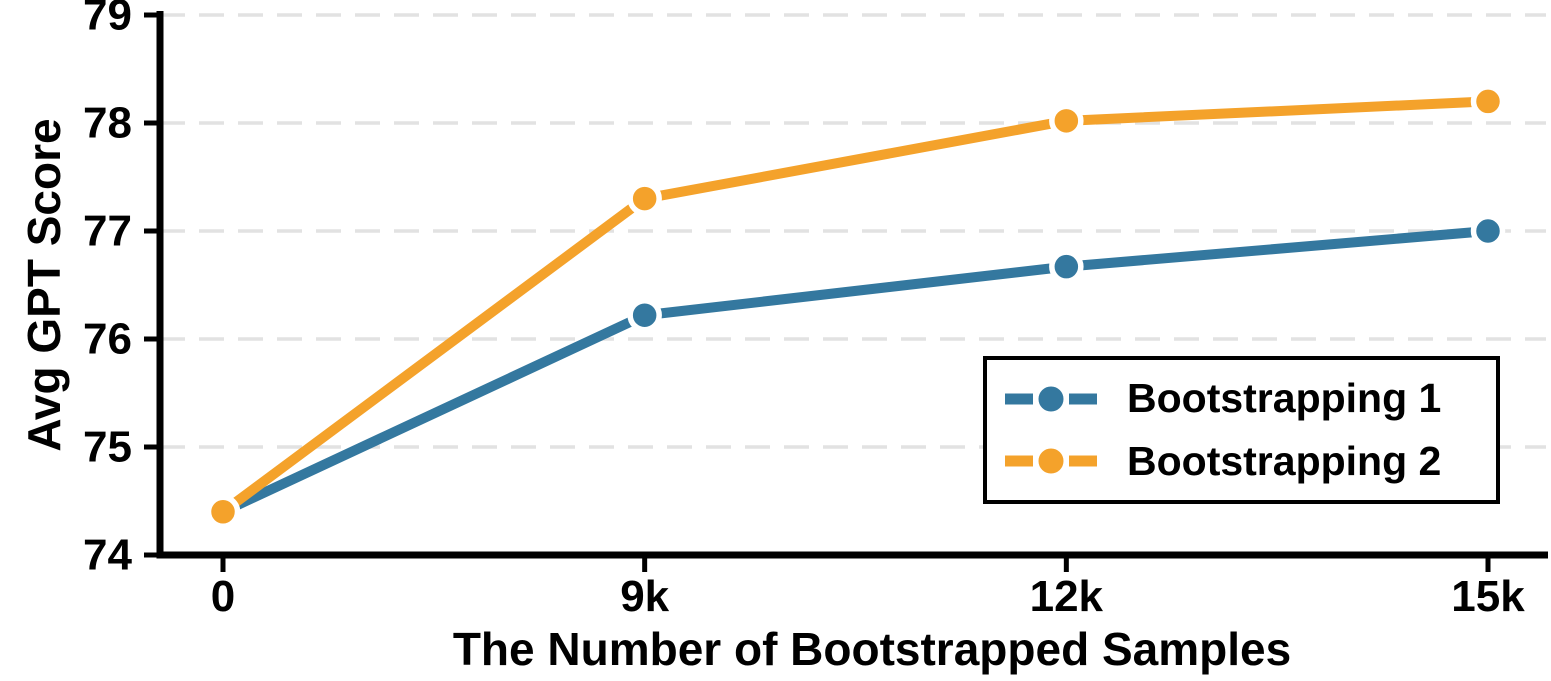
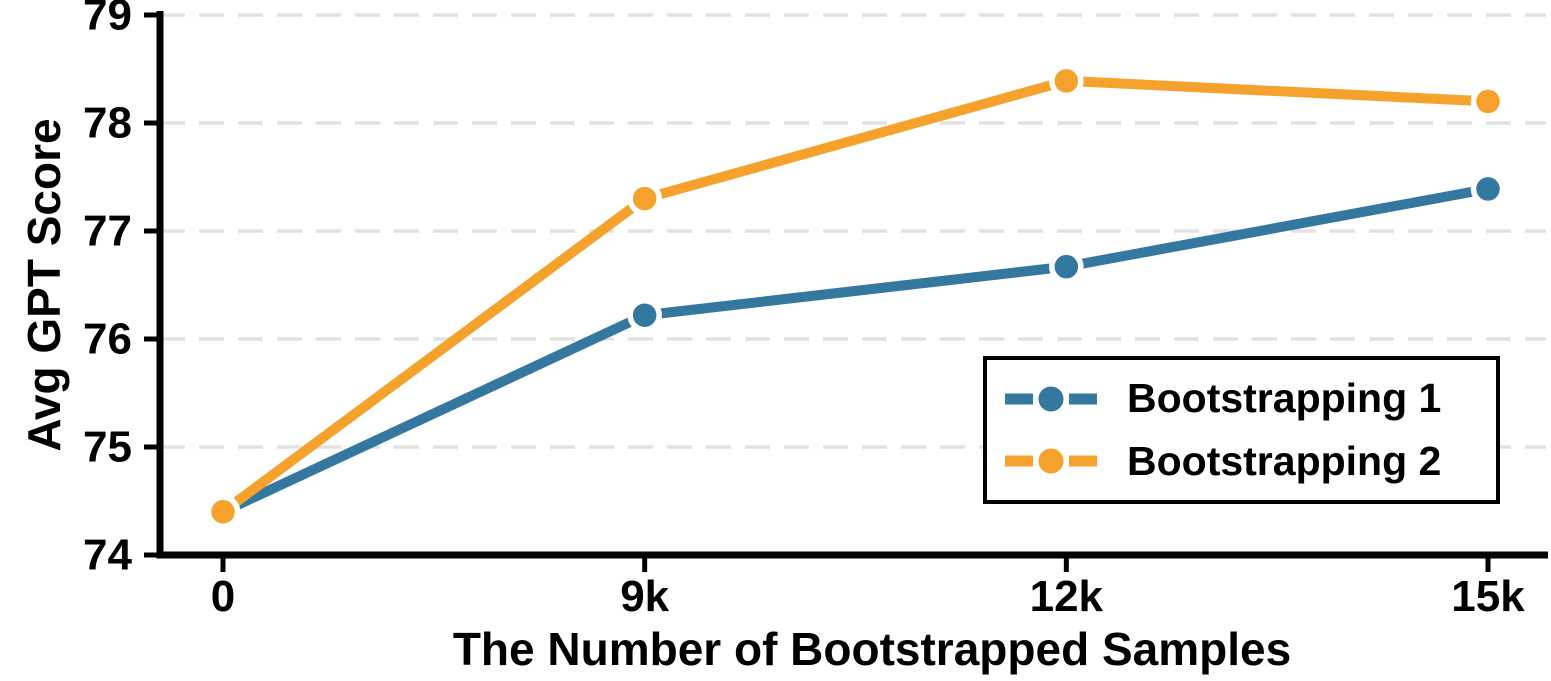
Bootstrapping 2/12k: 78.02 -> 78.39
Bootstrapping 1/15k: 77.00 -> 77.39
